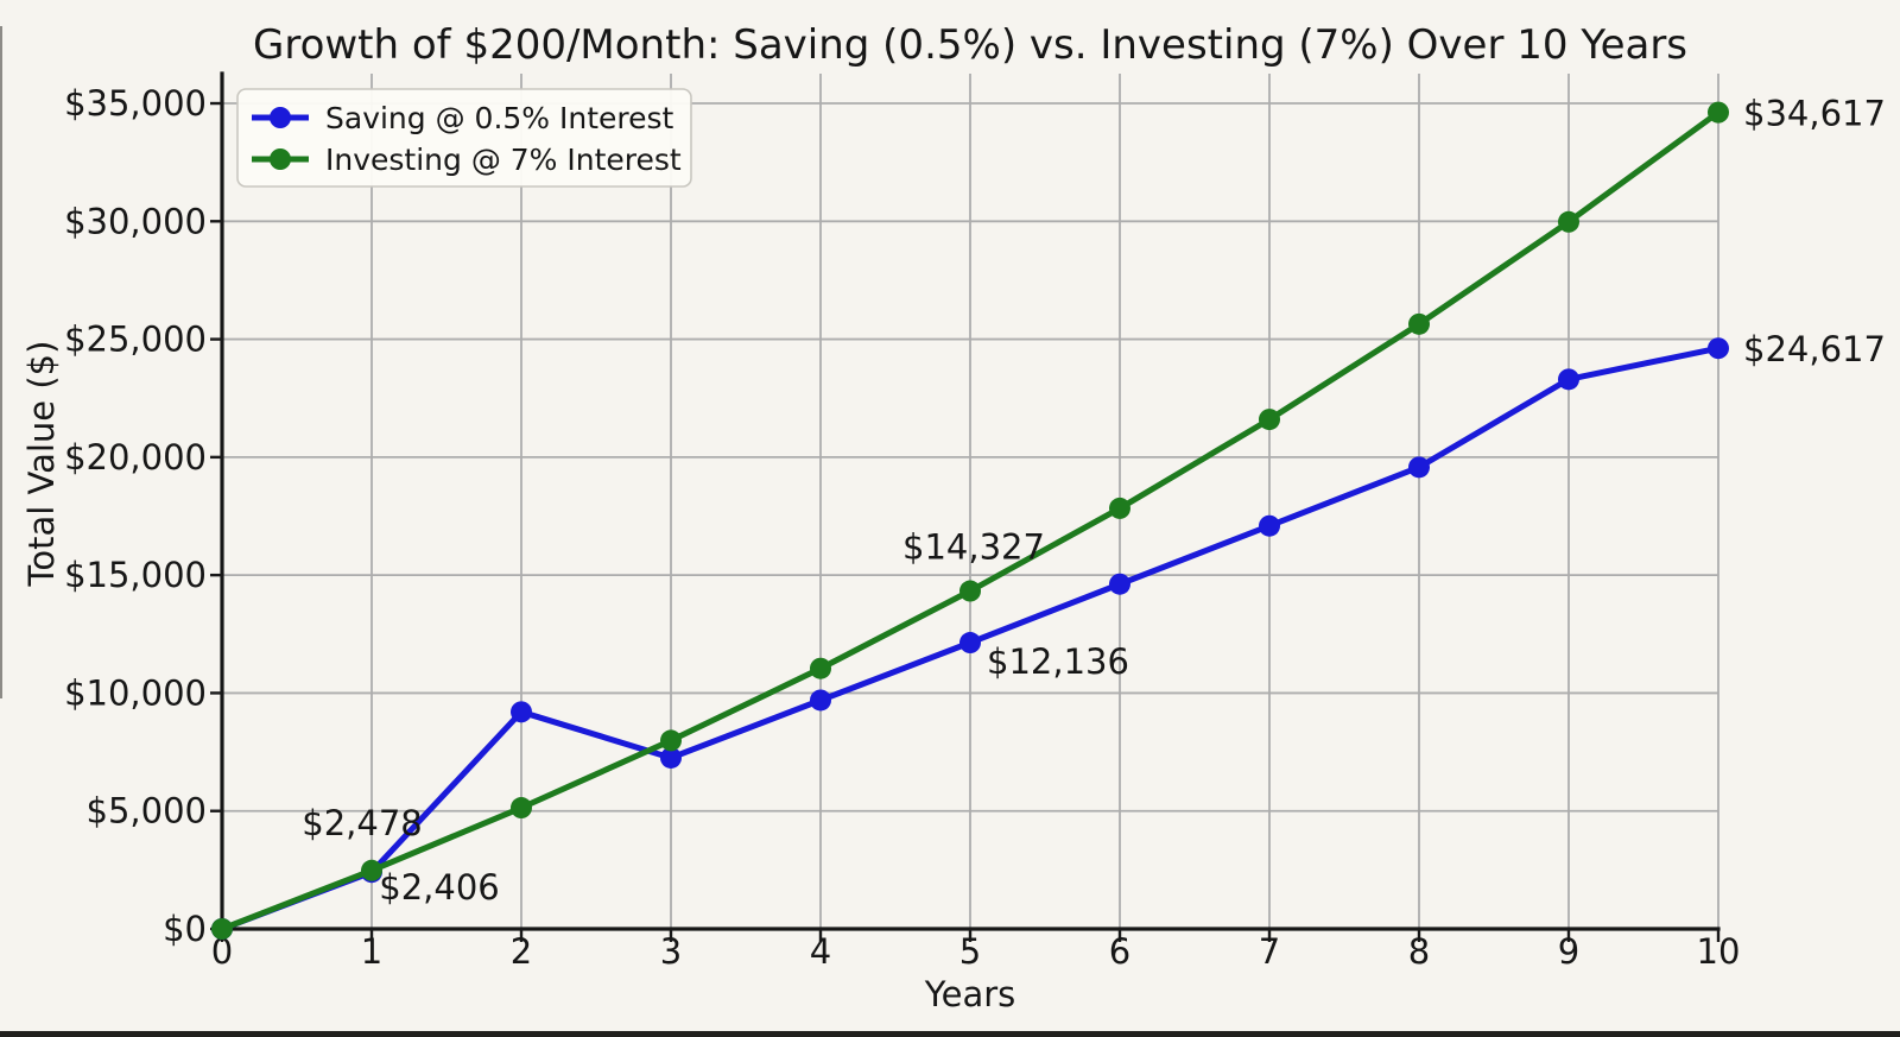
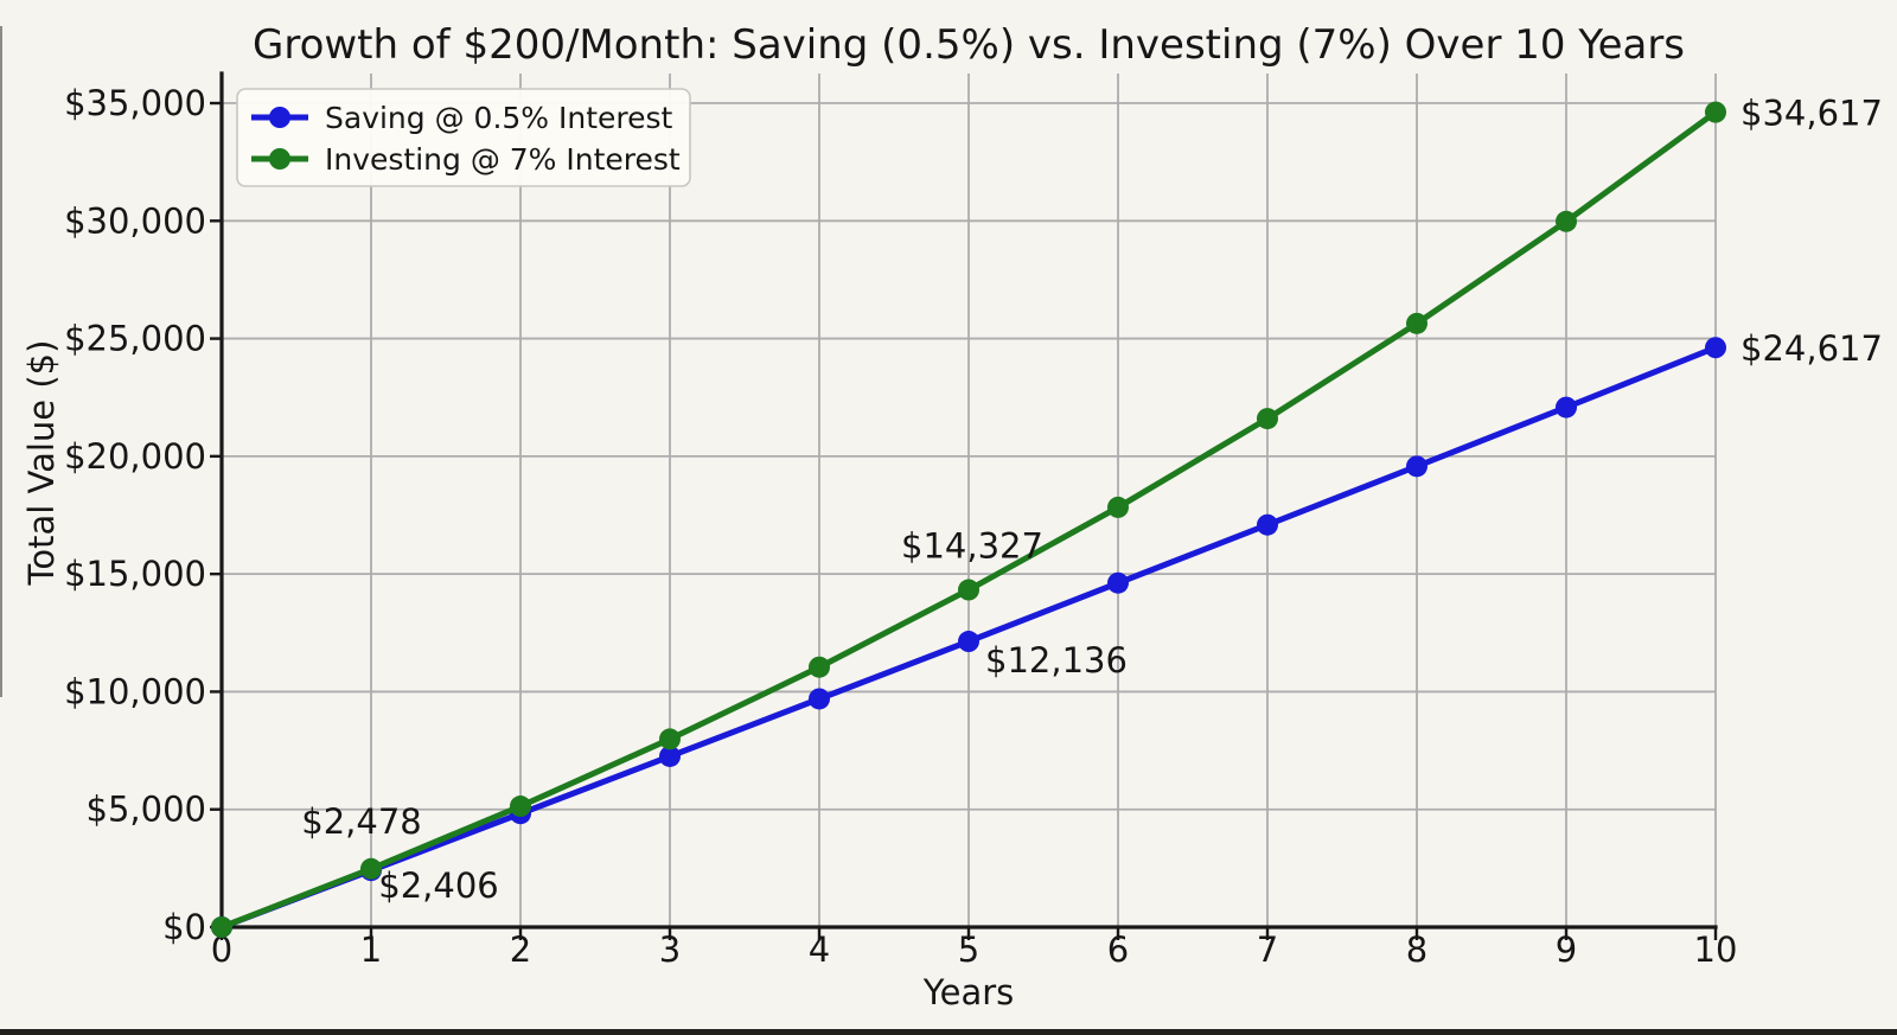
Saving @ 0.5% Interest/2: $9200 -> $4800
Saving @ 0.5% Interest/9: $23300 -> $22100
